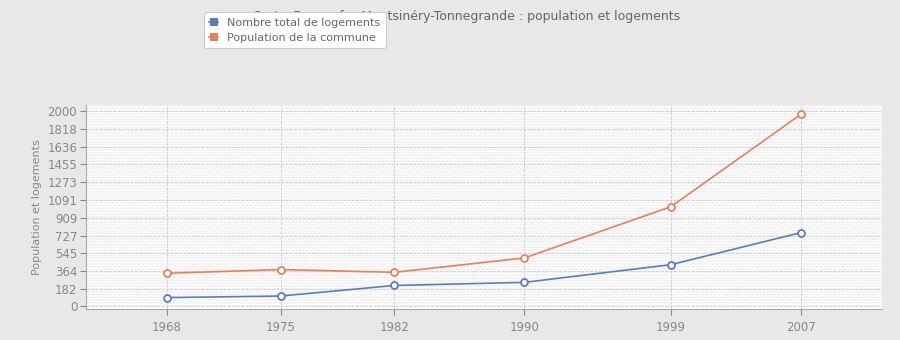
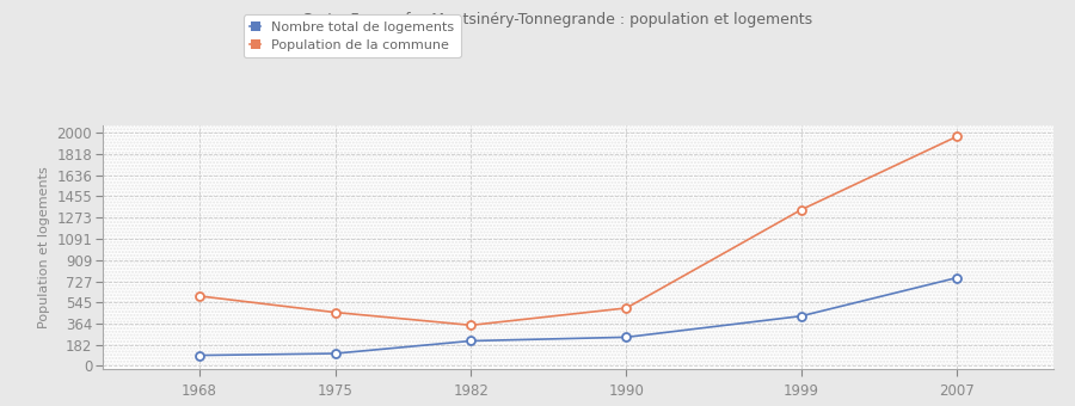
Population de la commune/1968: 340 -> 600
Population de la commune/1975: 380 -> 460
Population de la commune/1999: 1020 -> 1340
